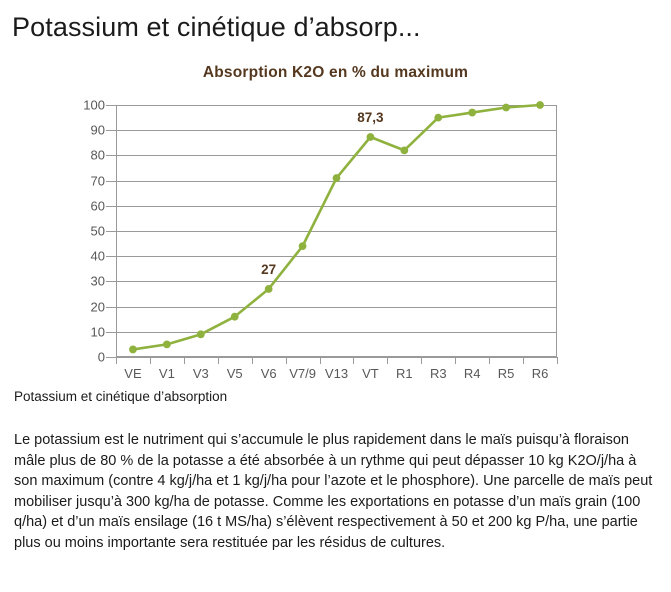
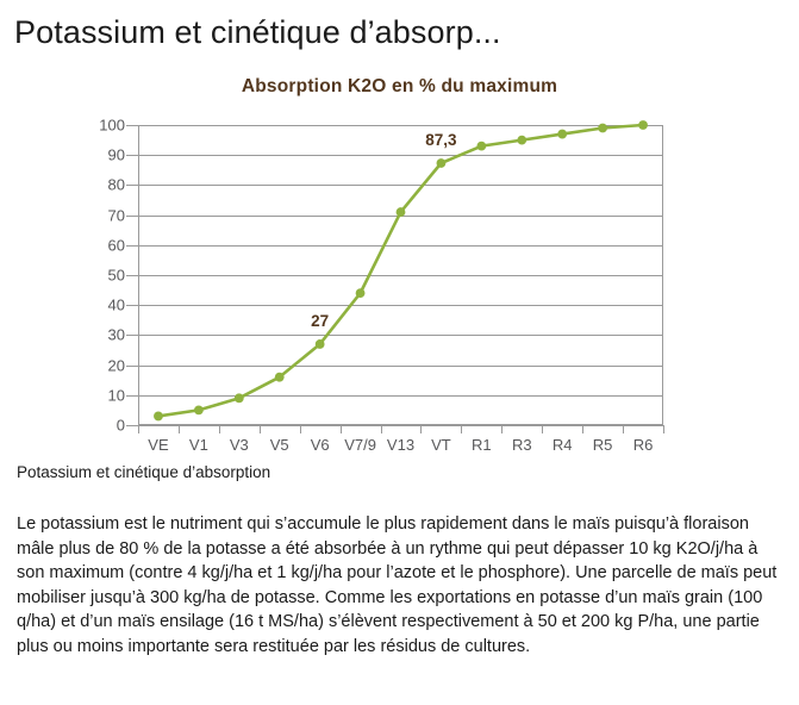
R1: 82 -> 93
